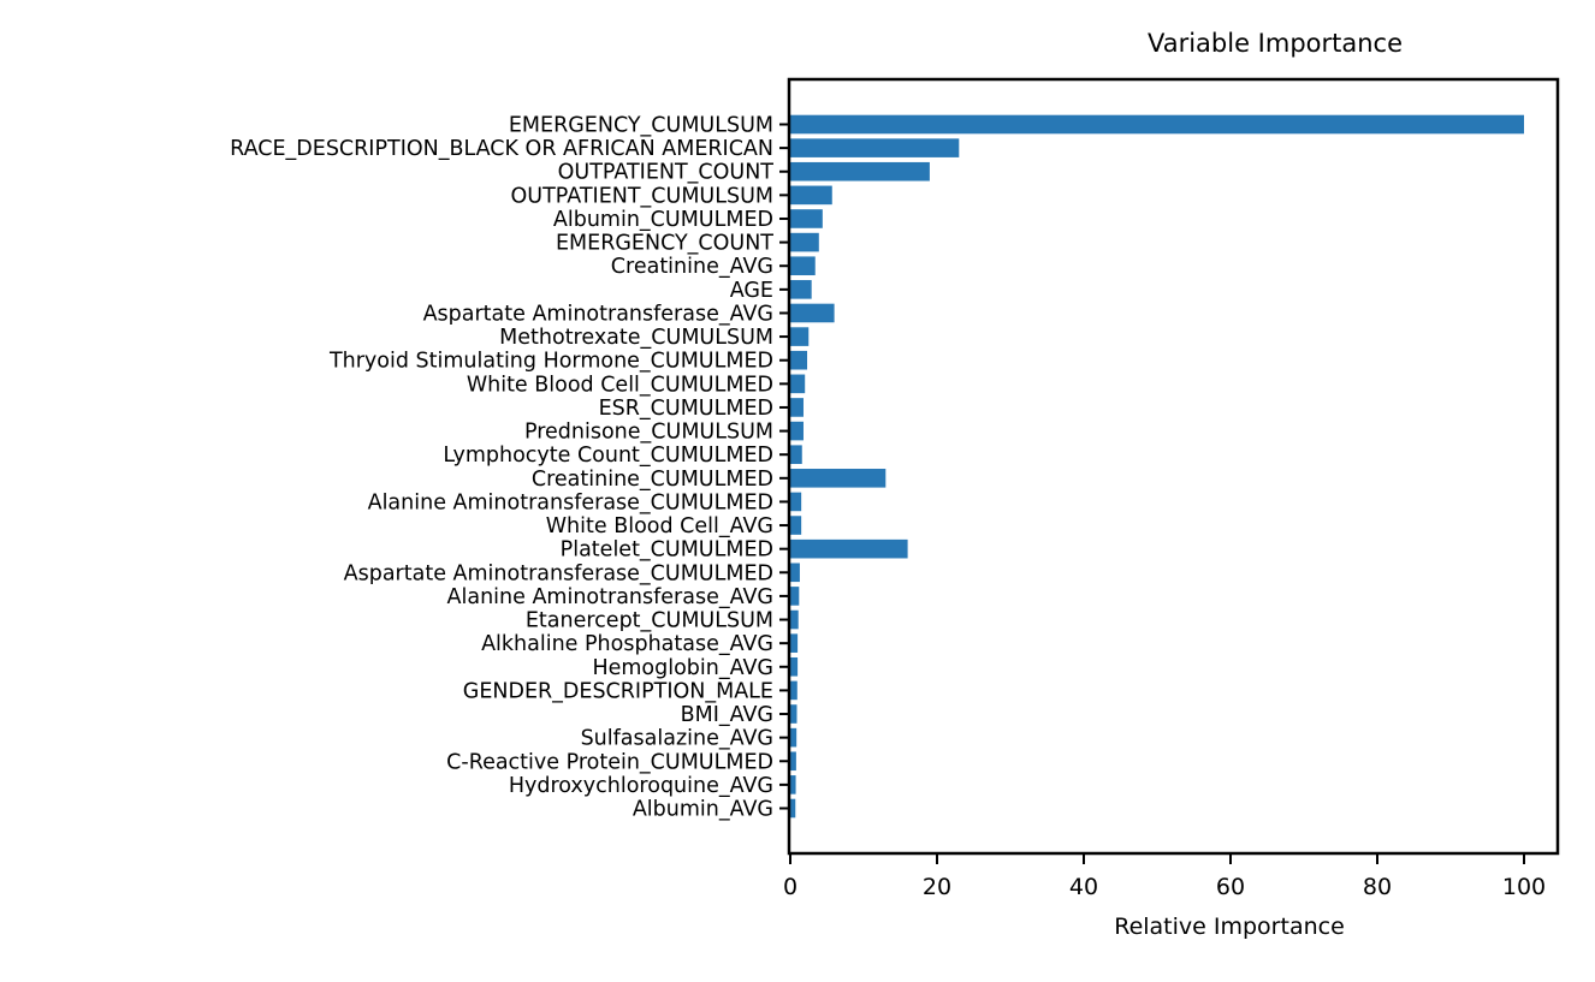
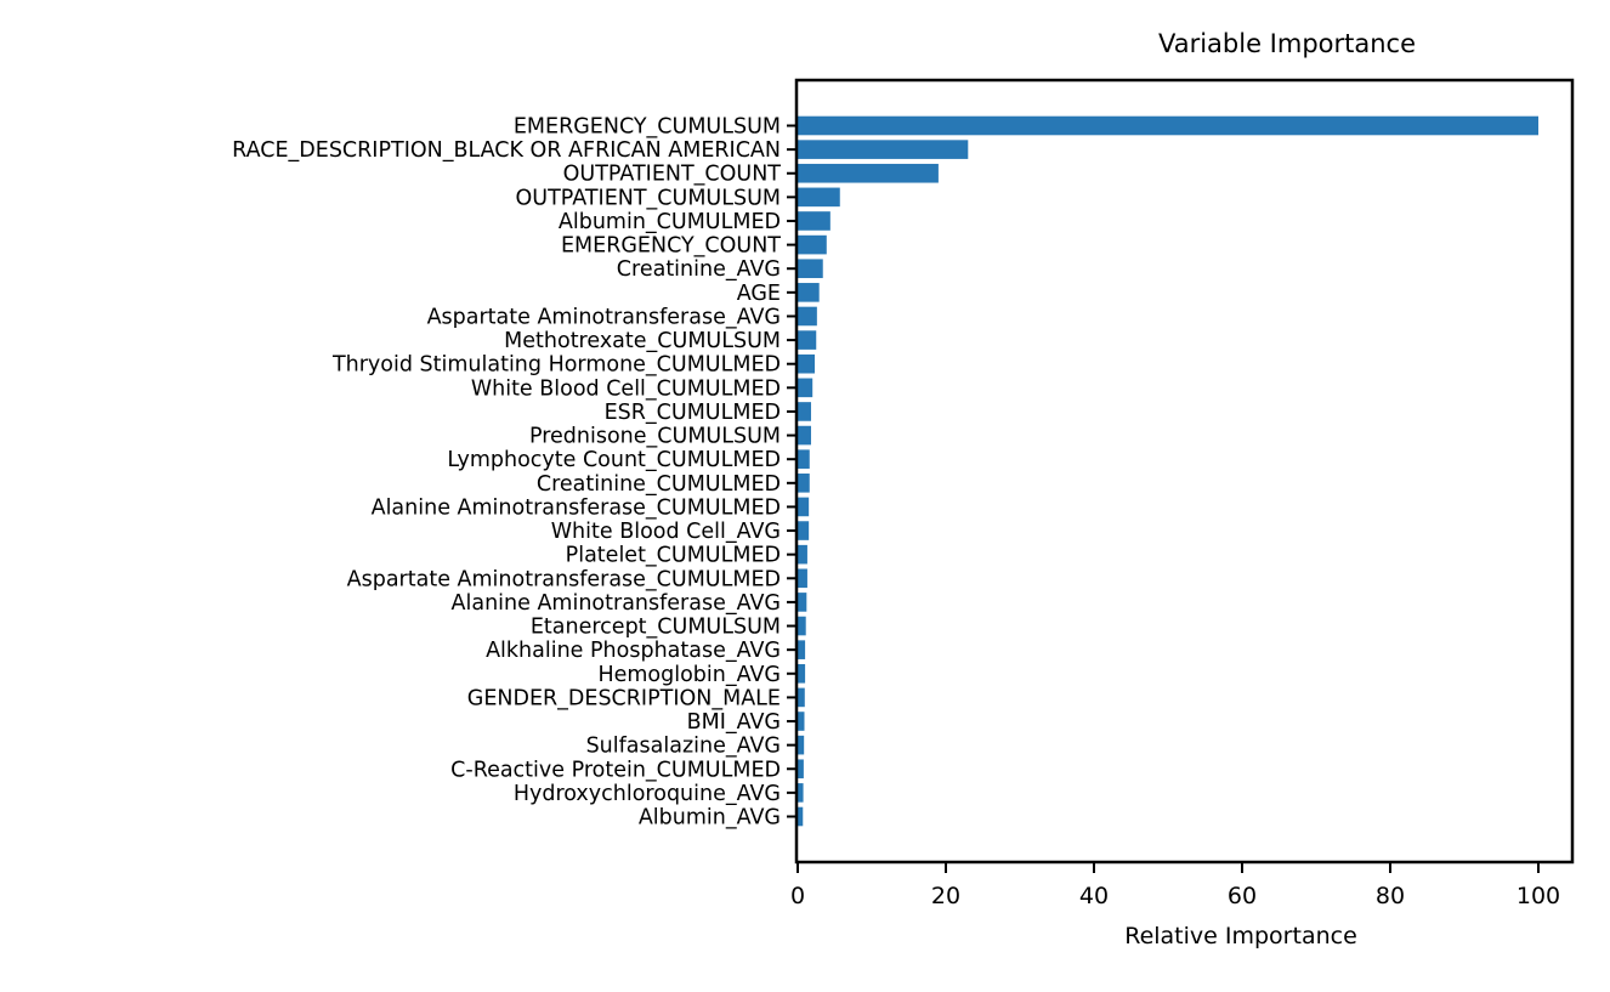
Aspartate Aminotransferase_AVG: 6 -> 3
Creatinine_CUMULMED: 13 -> 2
Platelet_CUMULMED: 16 -> 1
